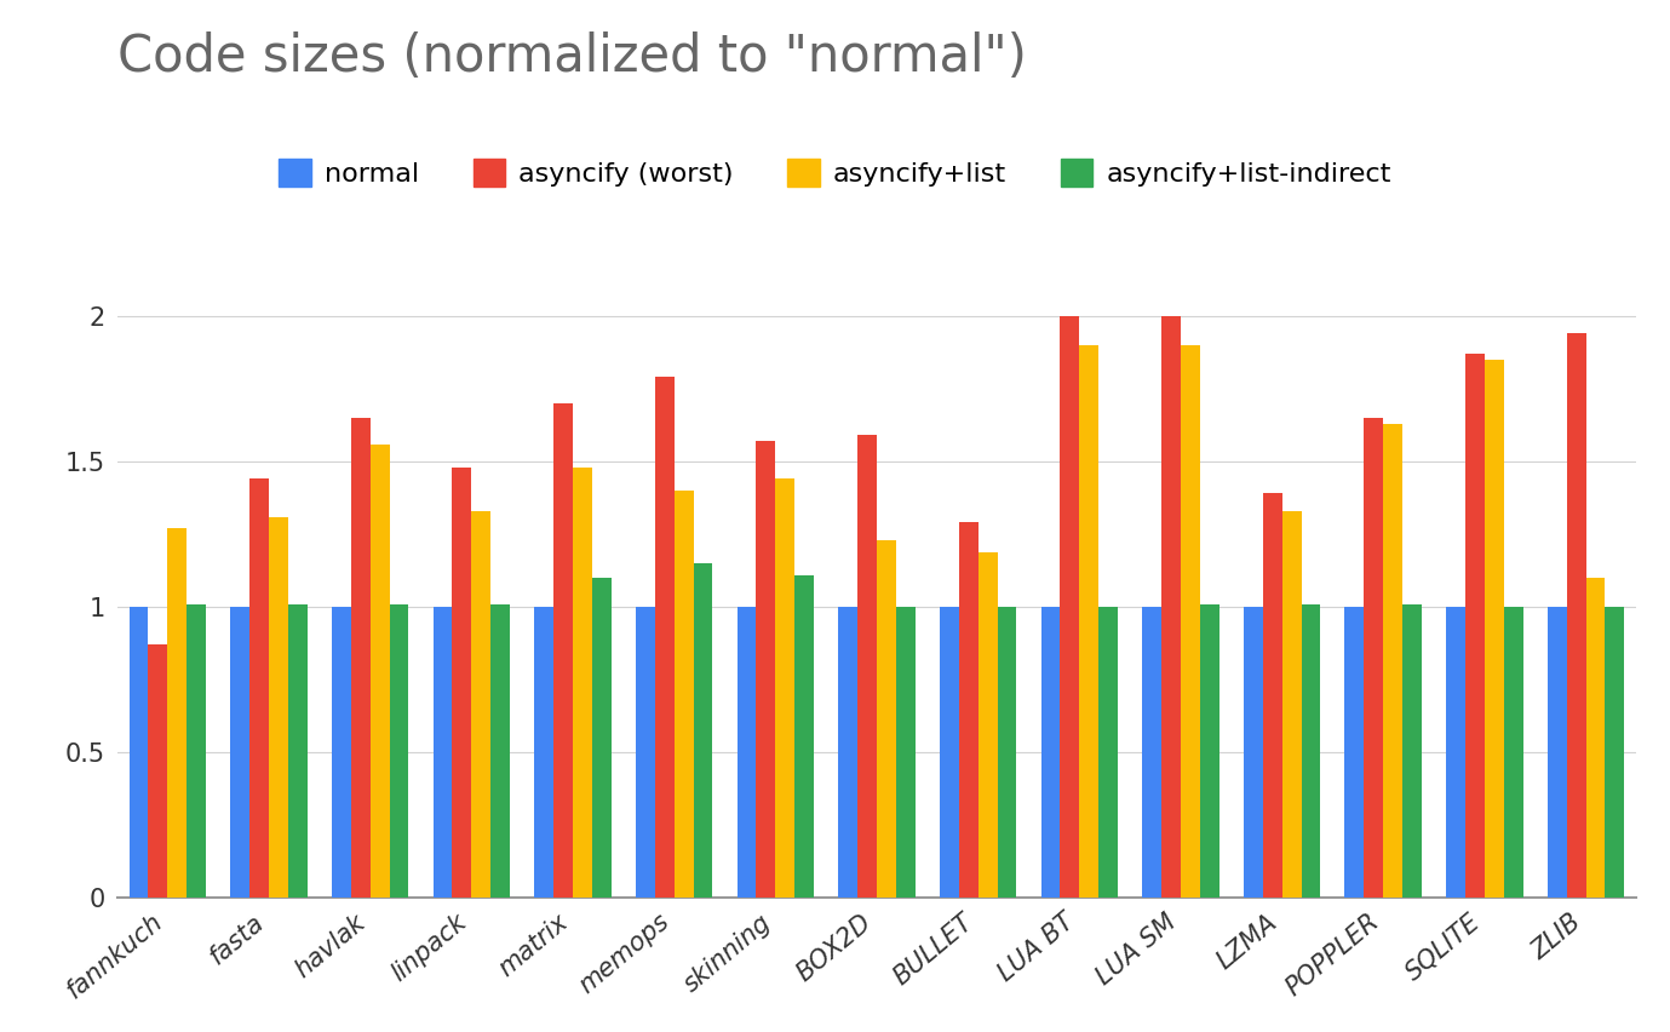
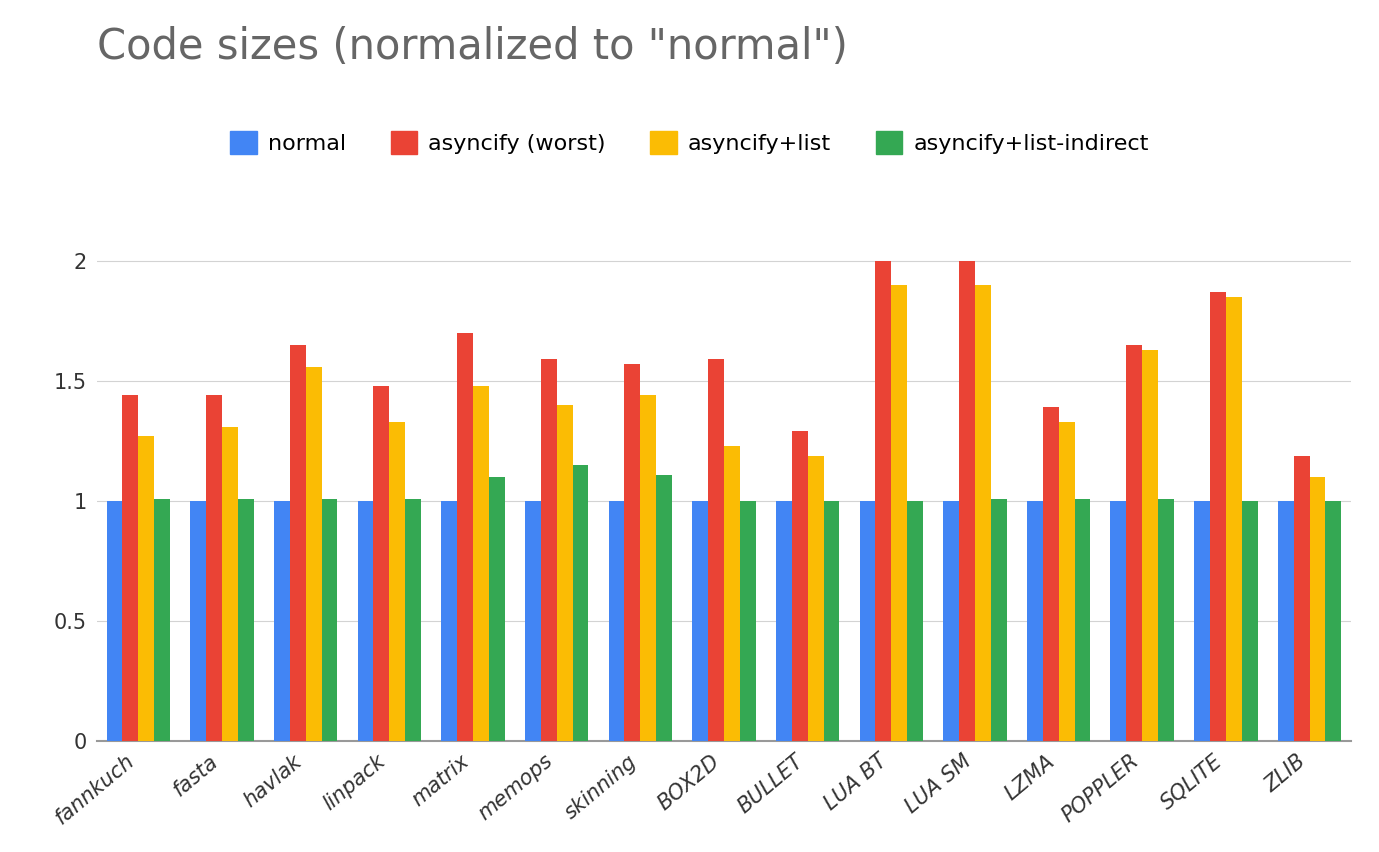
asyncify (worst)/fannkuch: 0.87 -> 1.44
asyncify (worst)/memops: 1.79 -> 1.59
asyncify (worst)/ZLIB: 1.94 -> 1.19
